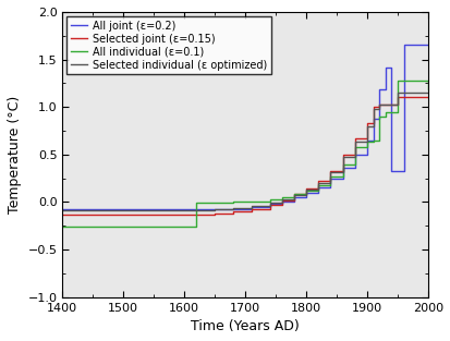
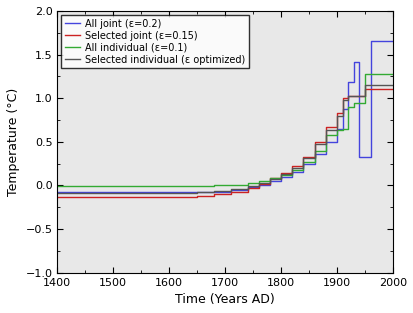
All individual (ε=0.1)/1400: -0.26 -> -0.01
All individual (ε=0.1)/2000: 1.18 -> 1.28
